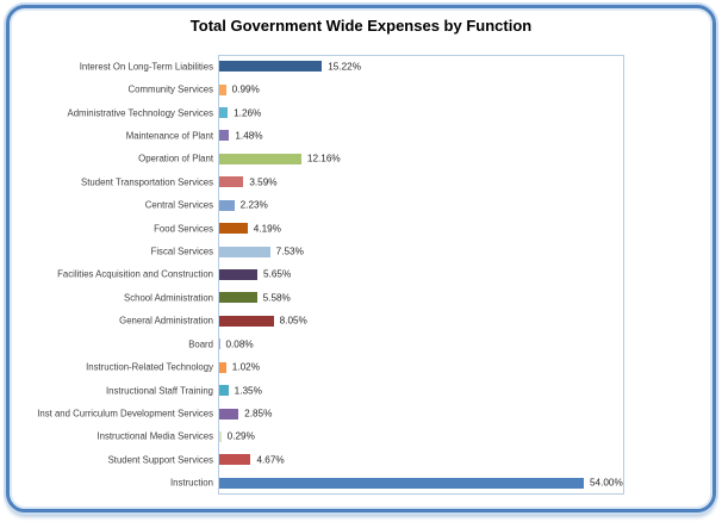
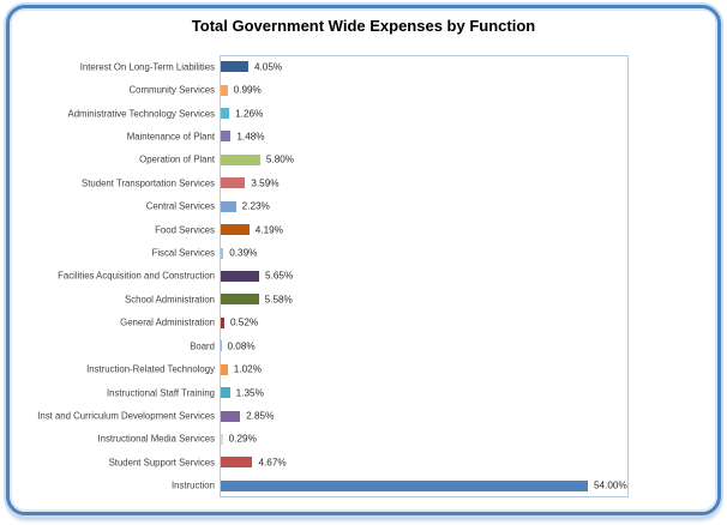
Interest On Long-Term Liabilities: 15.22% -> 4.05%
Operation of Plant: 12.16% -> 5.80%
Fiscal Services: 7.53% -> 0.39%
General Administration: 8.05% -> 0.52%
